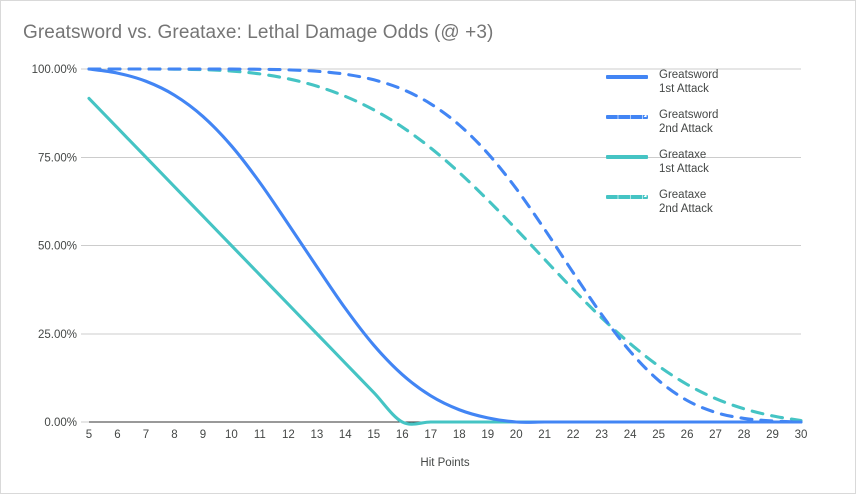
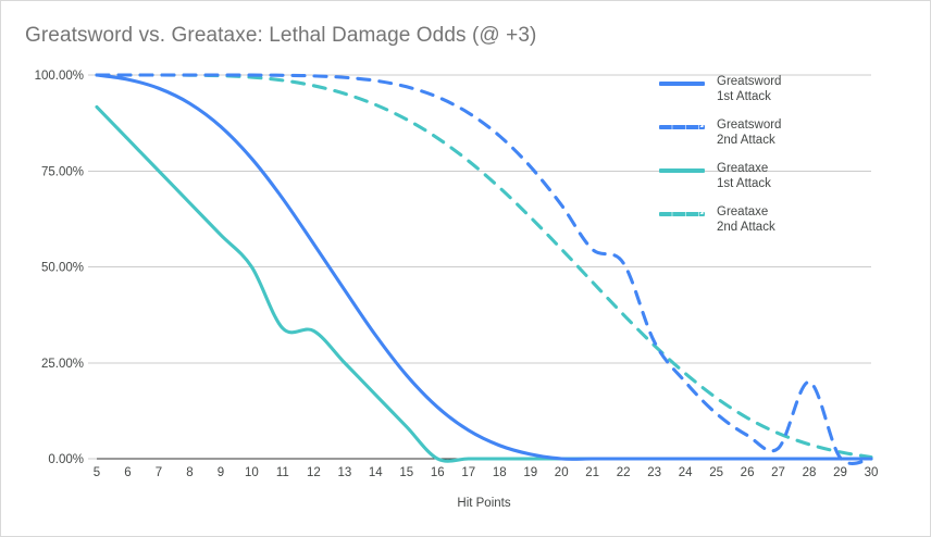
Greataxe 1st Attack/11: 42% -> 34%
Greatsword 2nd Attack/22: 42% -> 51%
Greatsword 2nd Attack/28: 1% -> 20%
